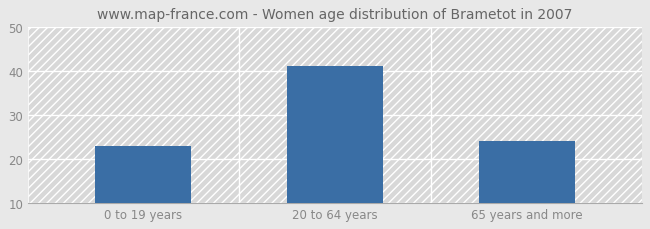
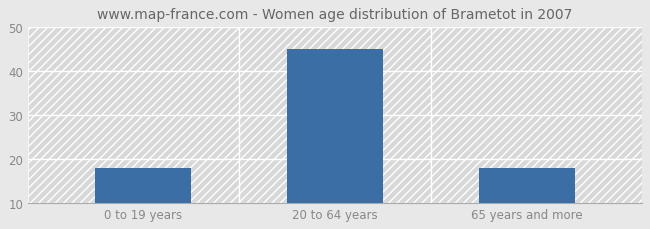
0 to 19 years: 23 -> 18
20 to 64 years: 41 -> 45
65 years and more: 24 -> 18
